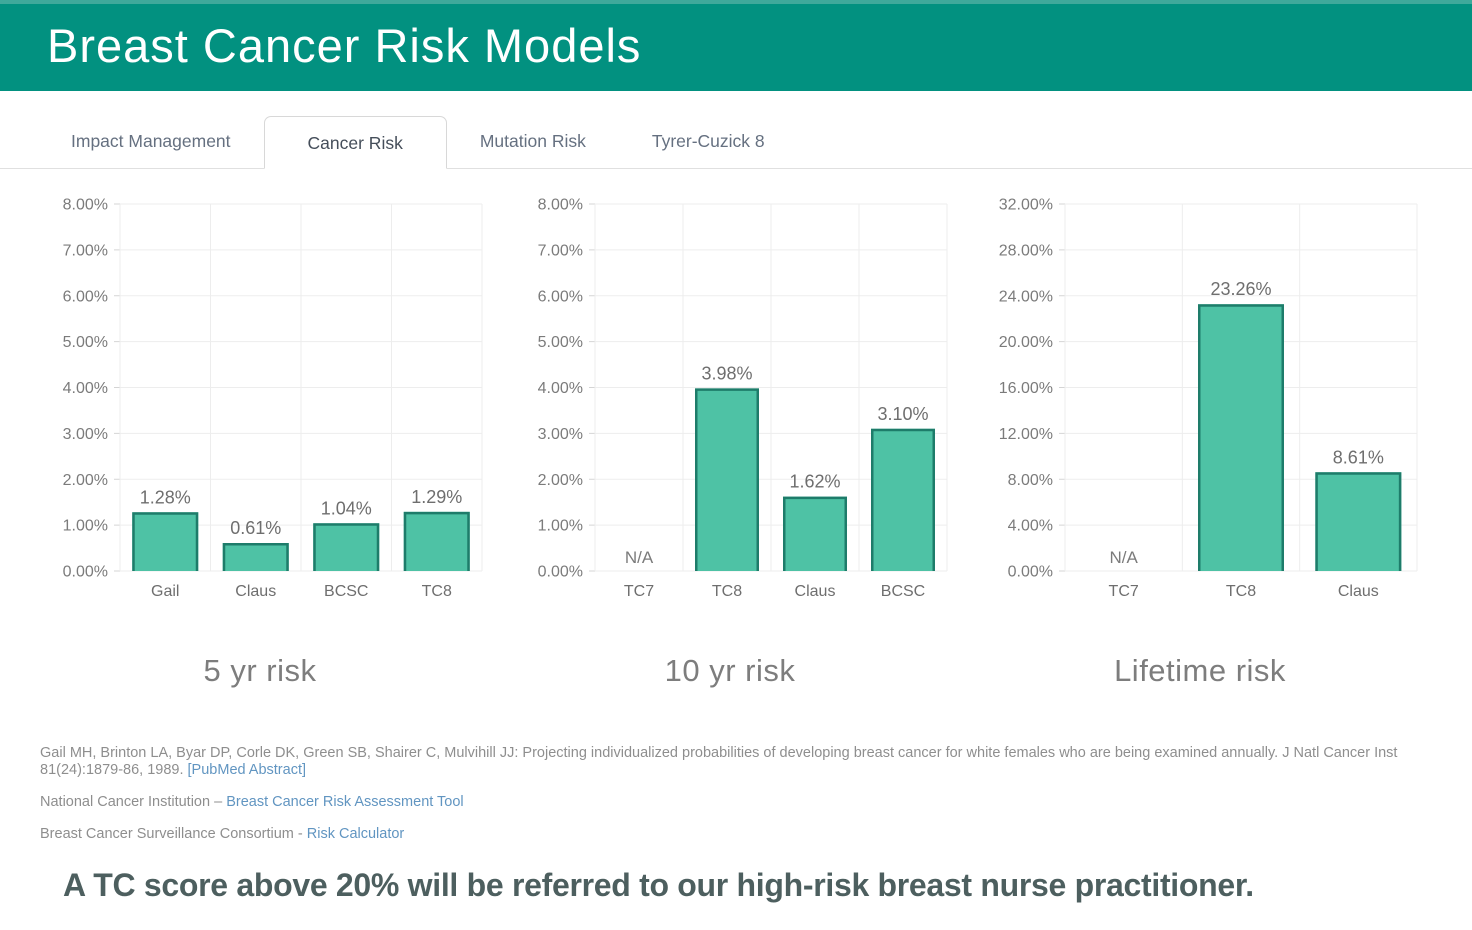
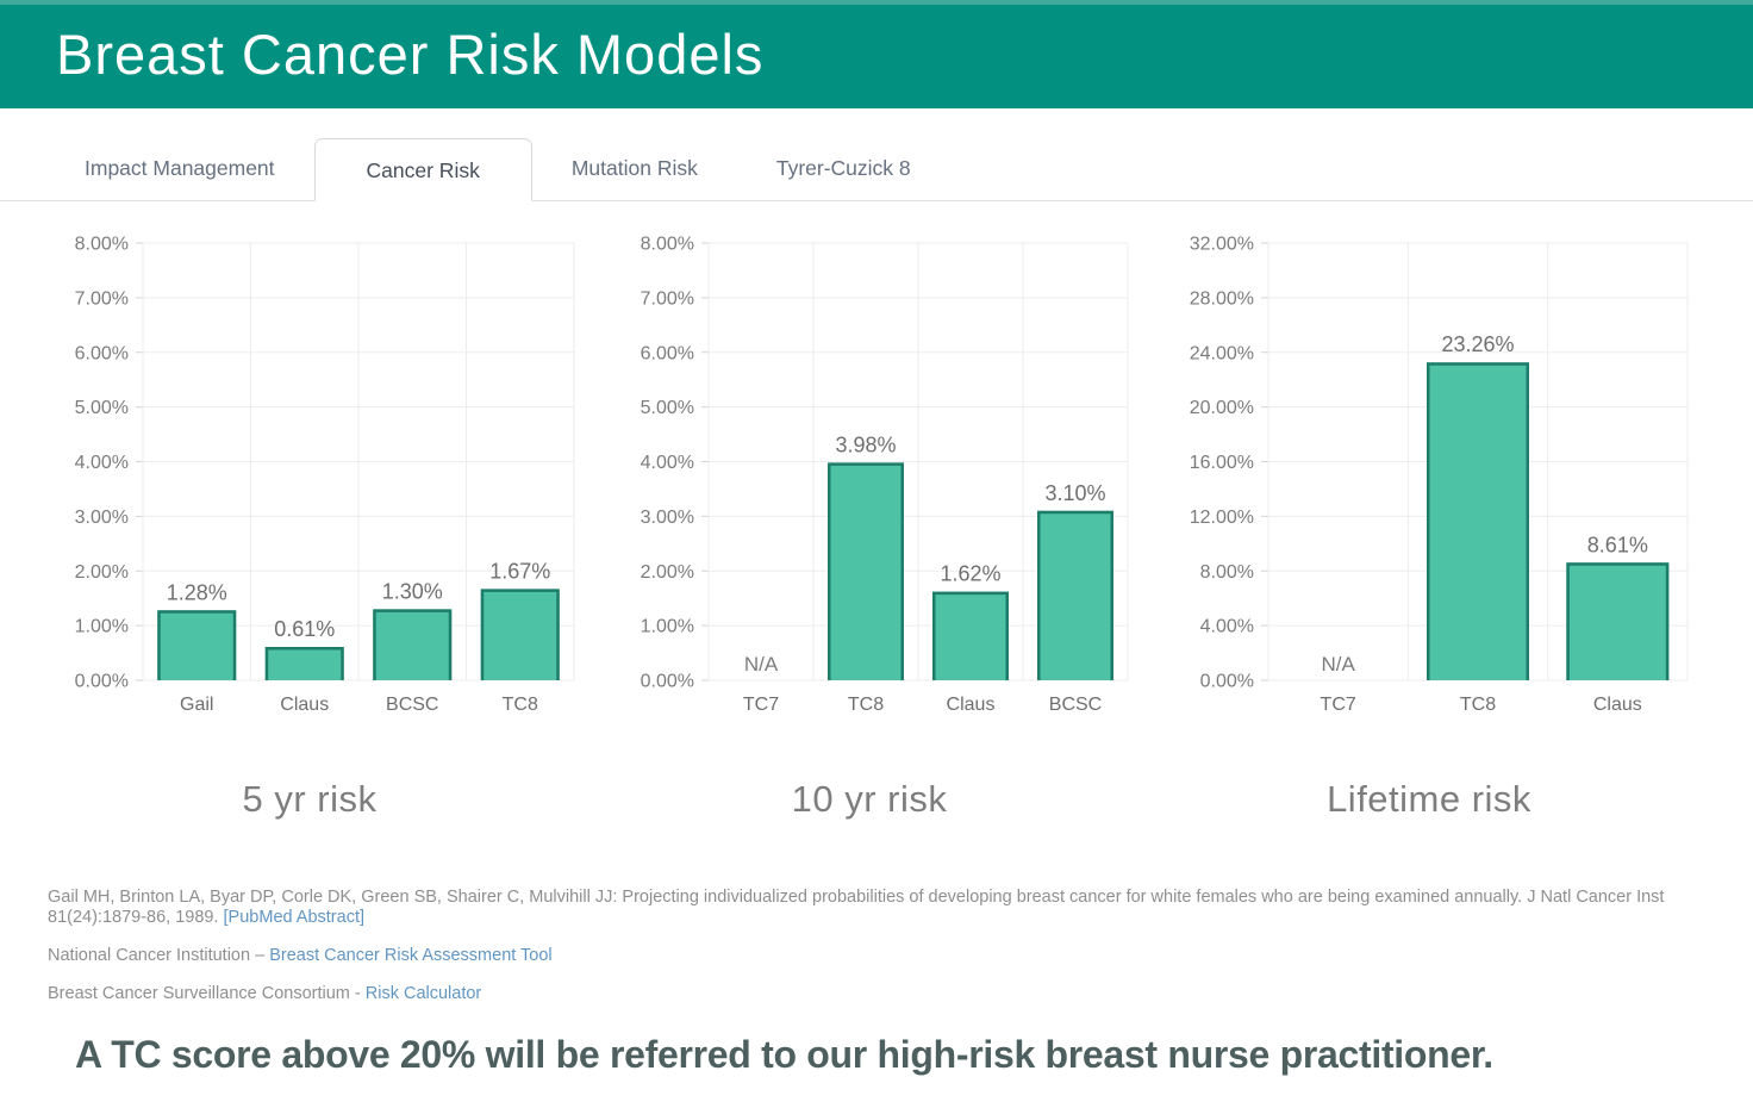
5 yr risk/BCSC: 1.04% -> 1.30%
5 yr risk/TC8: 1.29% -> 1.67%
